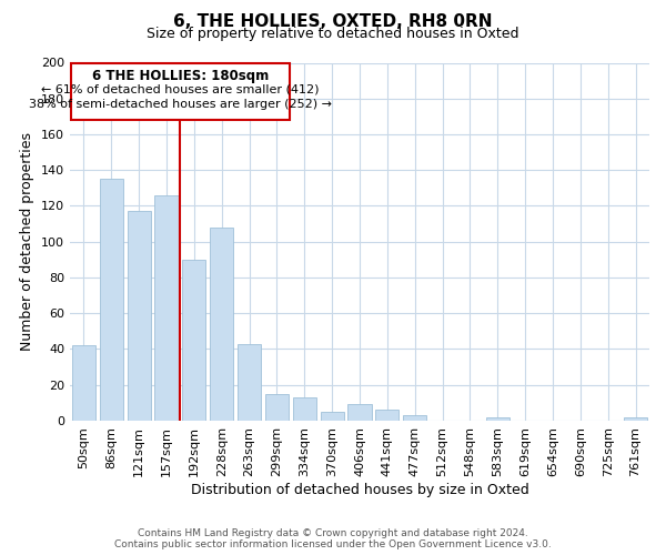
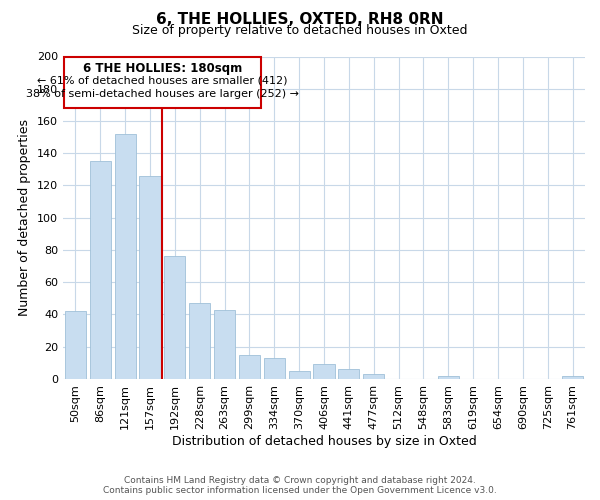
121sqm: 117 -> 152
192sqm: 90 -> 76
228sqm: 108 -> 47
